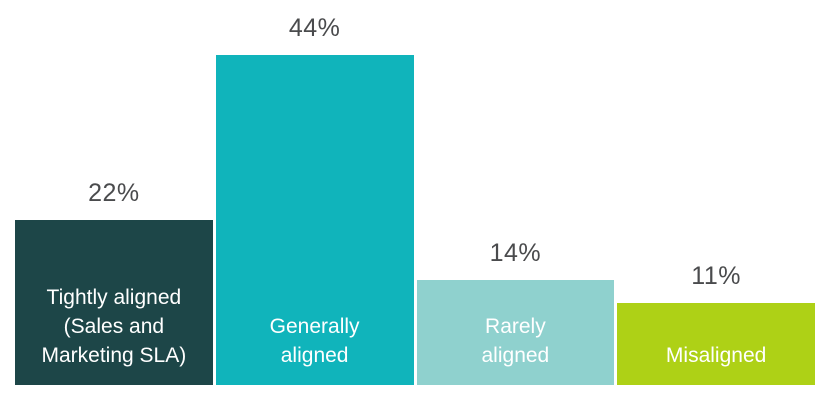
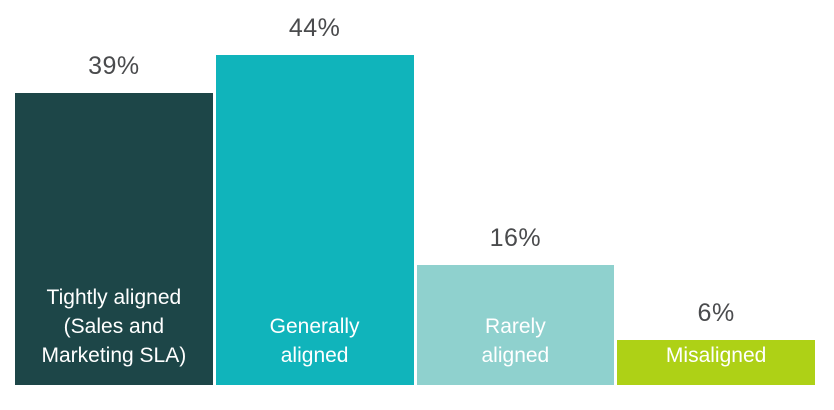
Tightly aligned (Sales and Marketing SLA): 22% -> 39%
Rarely aligned: 14% -> 16%
Misaligned: 11% -> 6%
